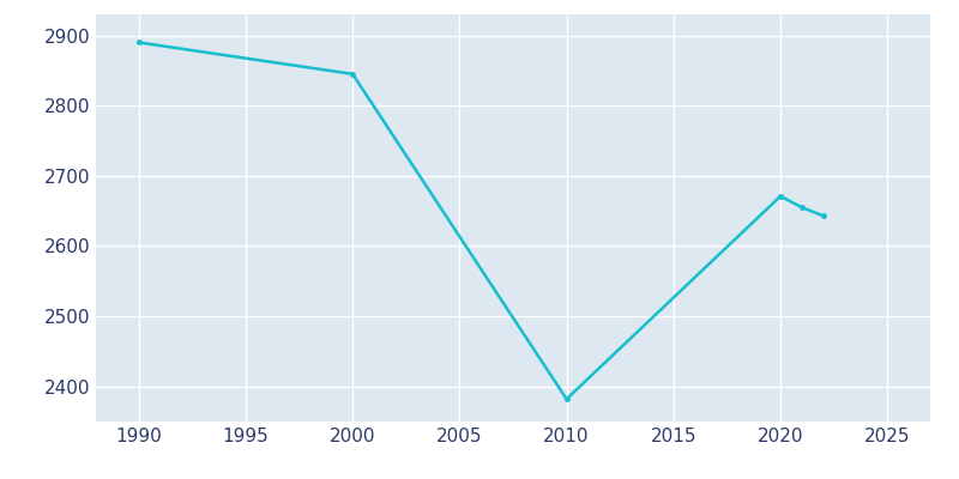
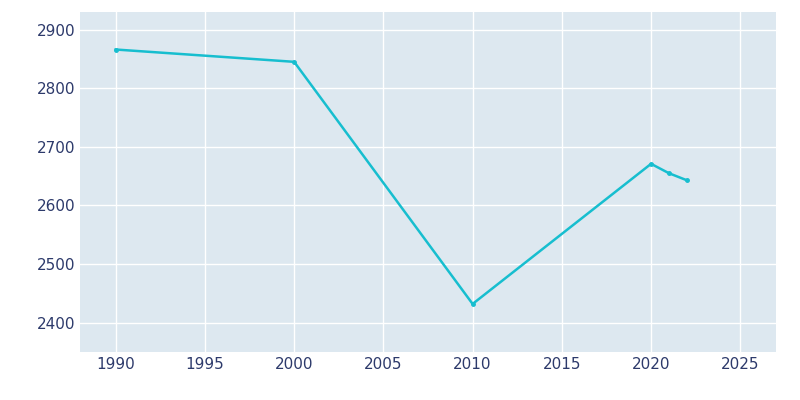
1990: 2890 -> 2866
2010: 2382 -> 2432
